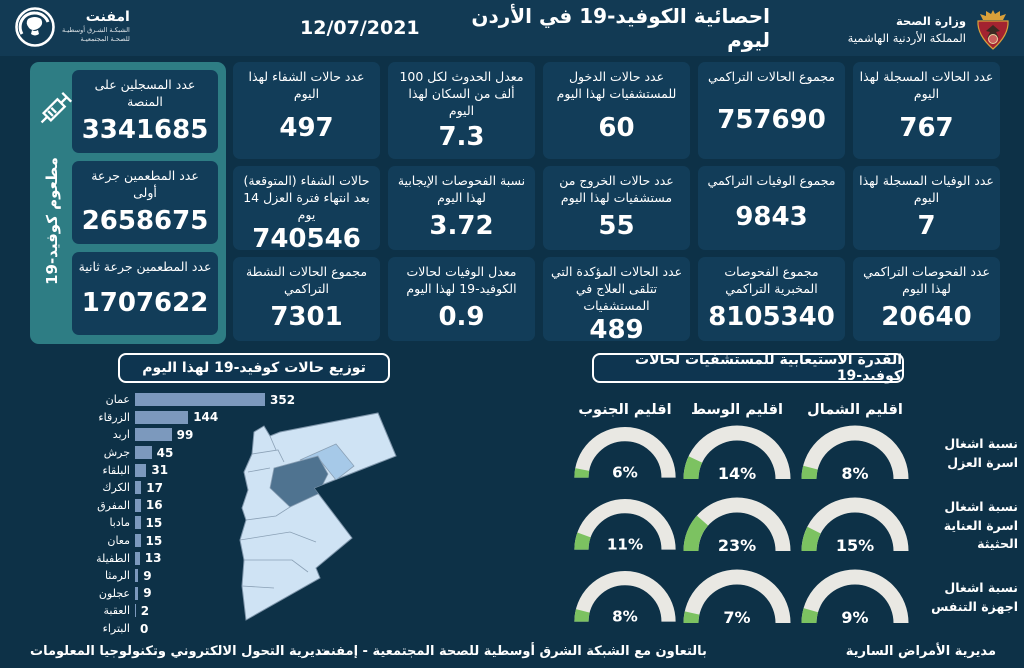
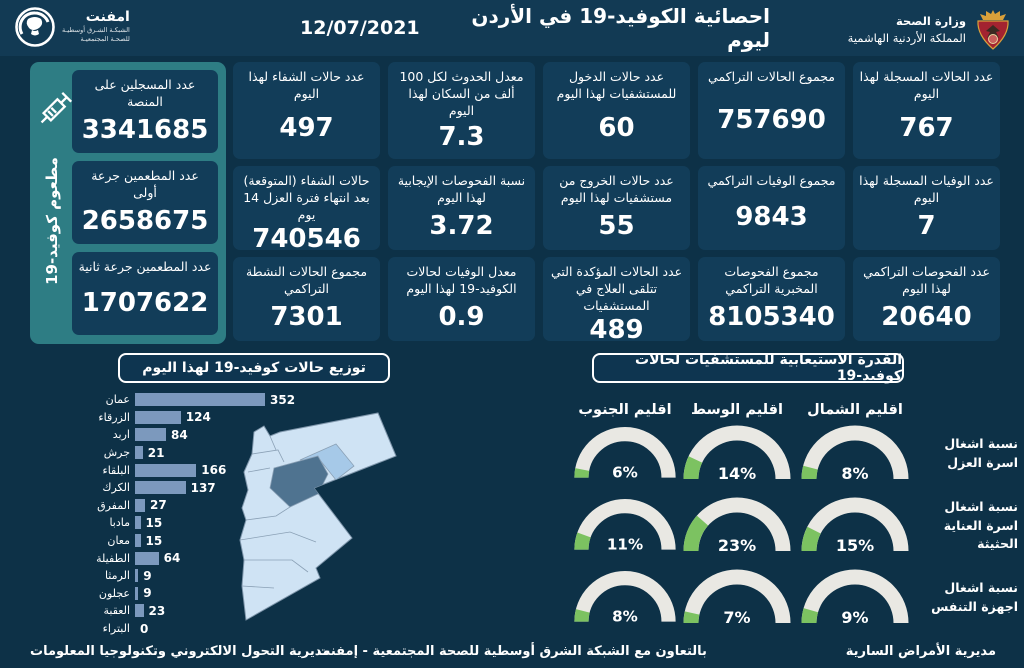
توزيع حالات كوفيد-19 لهذا اليوم/الزرقاء: 144 -> 124
توزيع حالات كوفيد-19 لهذا اليوم/اربد: 99 -> 84
توزيع حالات كوفيد-19 لهذا اليوم/جرش: 45 -> 21
توزيع حالات كوفيد-19 لهذا اليوم/البلقاء: 31 -> 166
توزيع حالات كوفيد-19 لهذا اليوم/الكرك: 17 -> 137
توزيع حالات كوفيد-19 لهذا اليوم/المفرق: 16 -> 27
توزيع حالات كوفيد-19 لهذا اليوم/الطفيلة: 13 -> 64
توزيع حالات كوفيد-19 لهذا اليوم/العقبة: 2 -> 23
